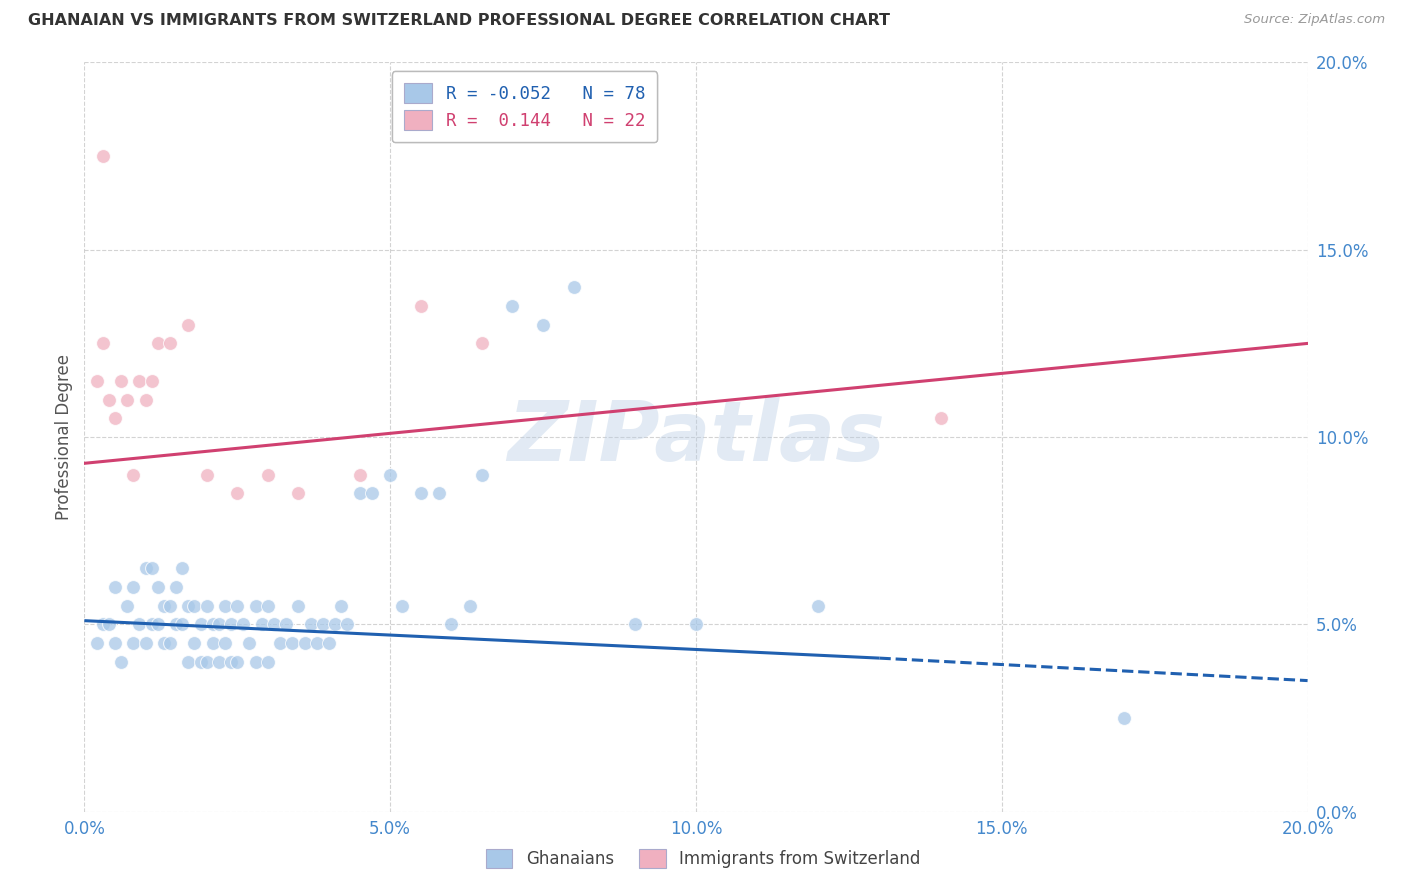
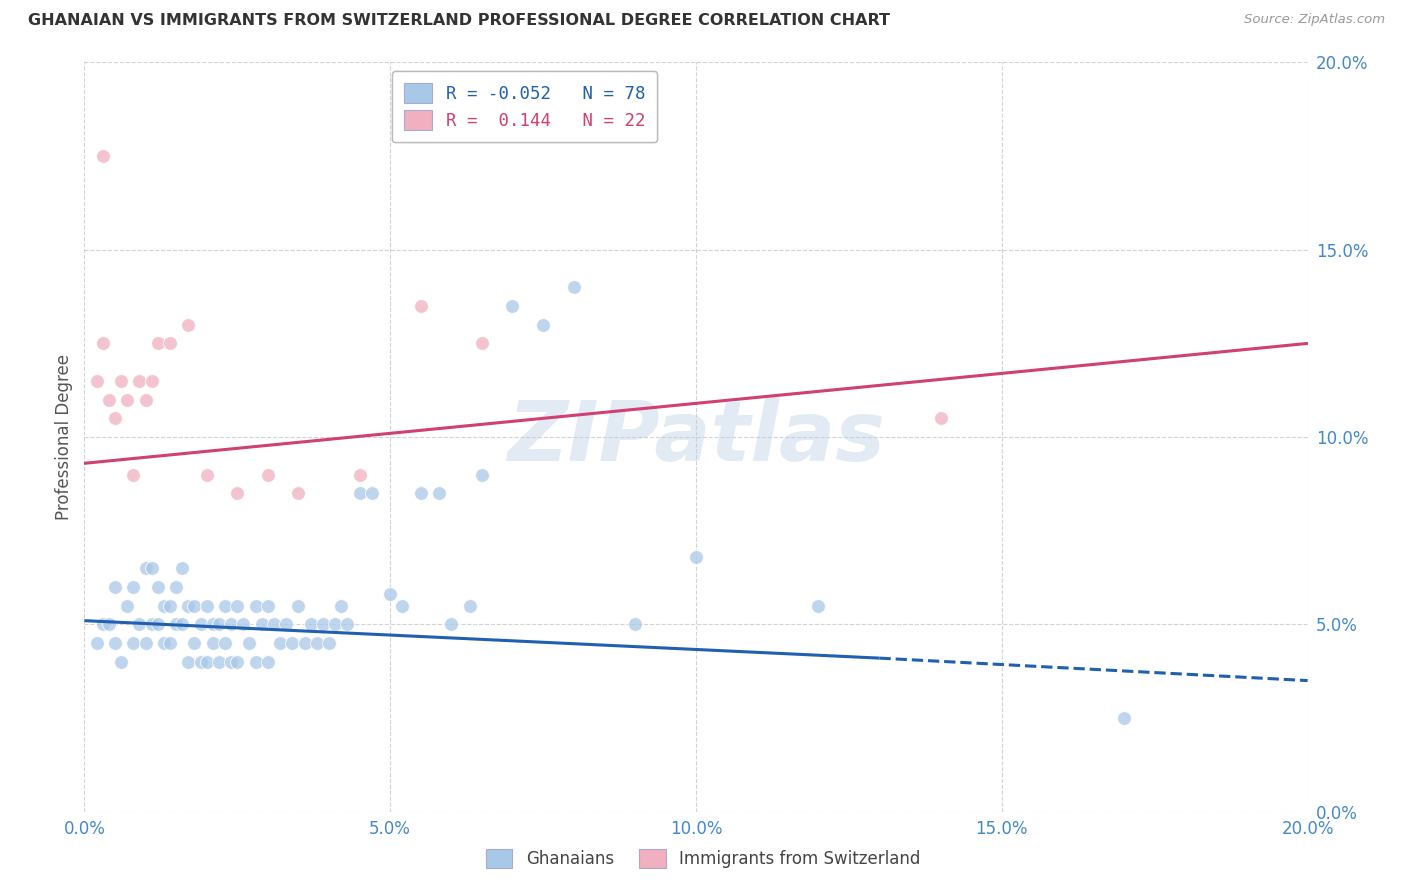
Ghanaians/5.0%: 9.0% -> 5.8%
Ghanaians/10.0%: 5.0% -> 6.8%
